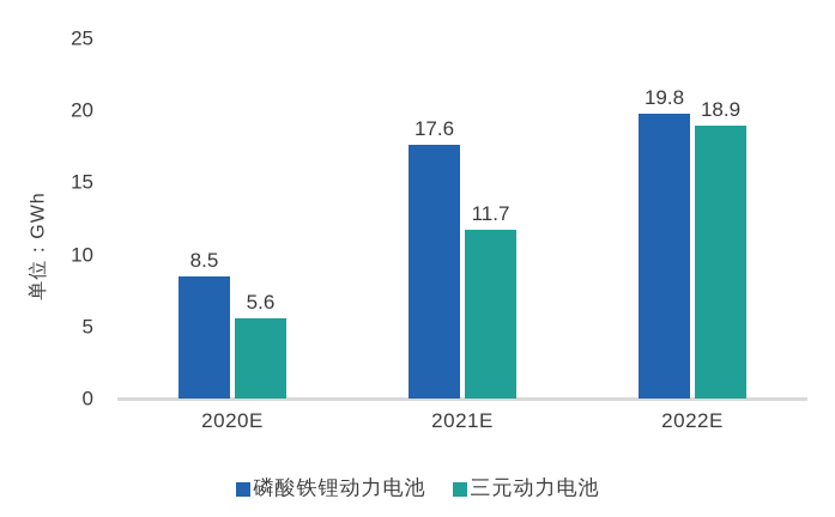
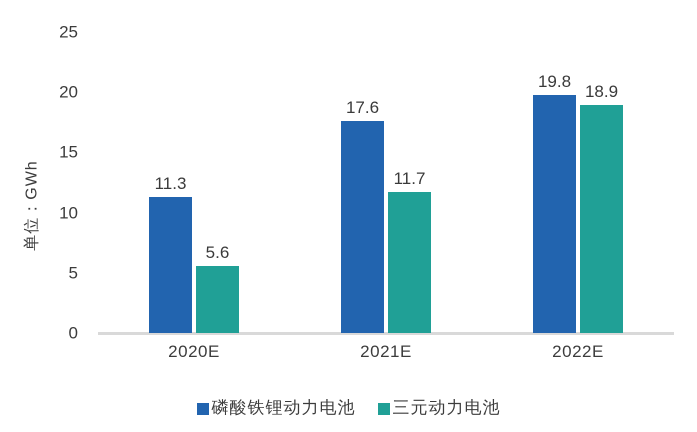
磷酸铁锂动力电池/2020E: 8.5 -> 11.3
